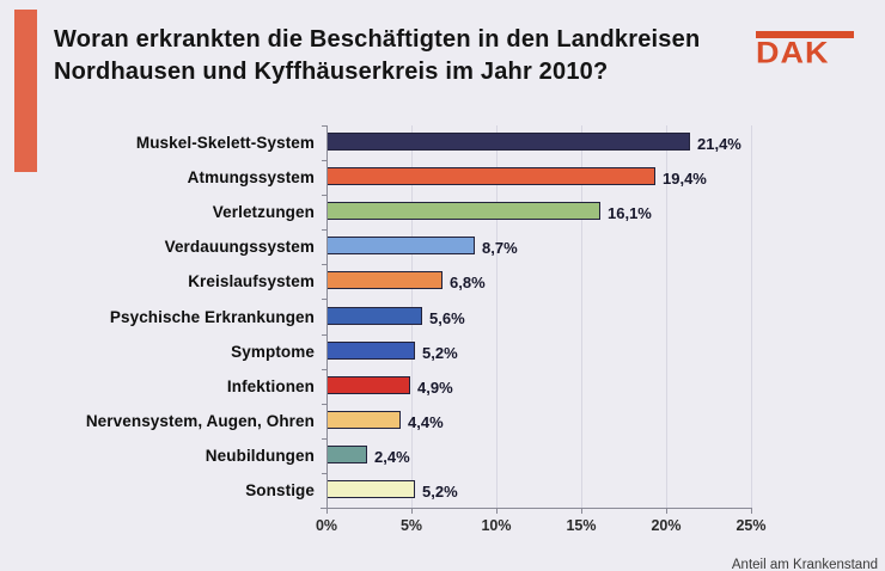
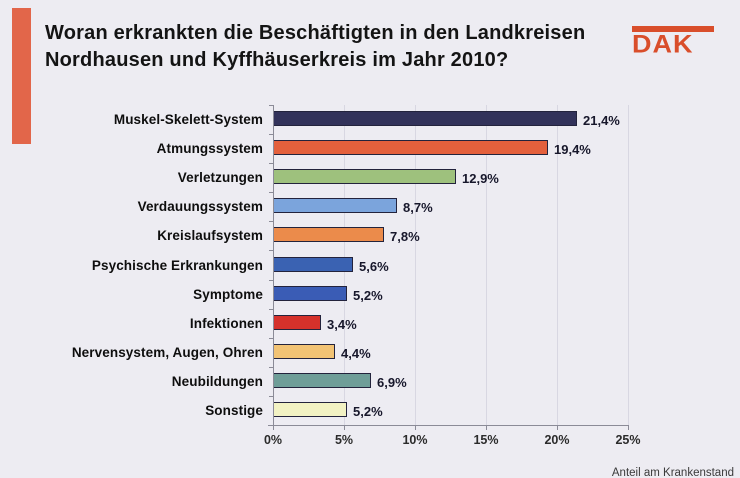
Verletzungen: 16,1% -> 12,9%
Kreislaufsystem: 6,8% -> 7,8%
Infektionen: 4,9% -> 3,4%
Neubildungen: 2,4% -> 6,9%
